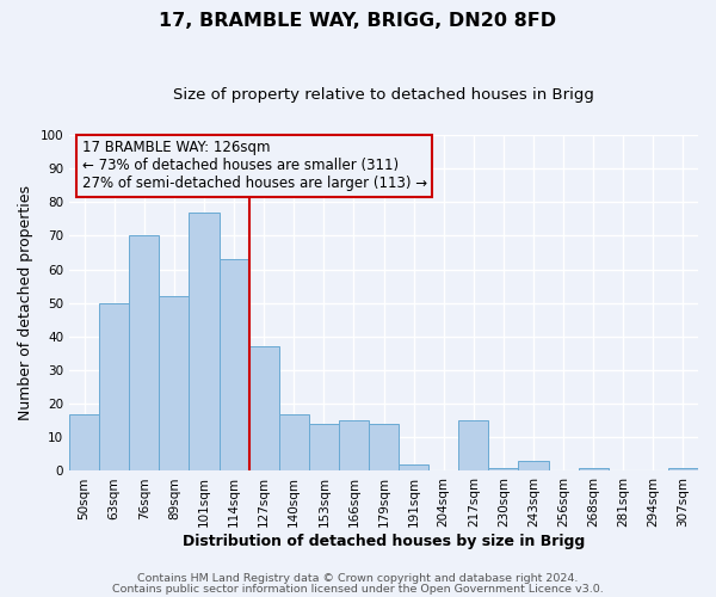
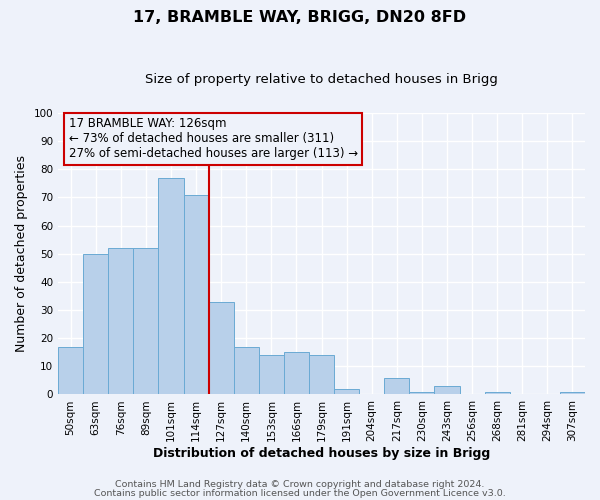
76sqm: 70 -> 52
114sqm: 63 -> 71
127sqm: 37 -> 33
217sqm: 15 -> 6
